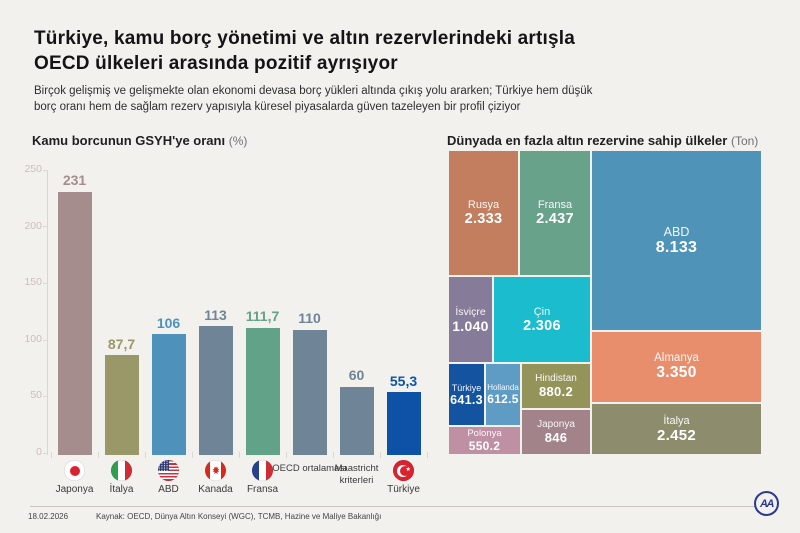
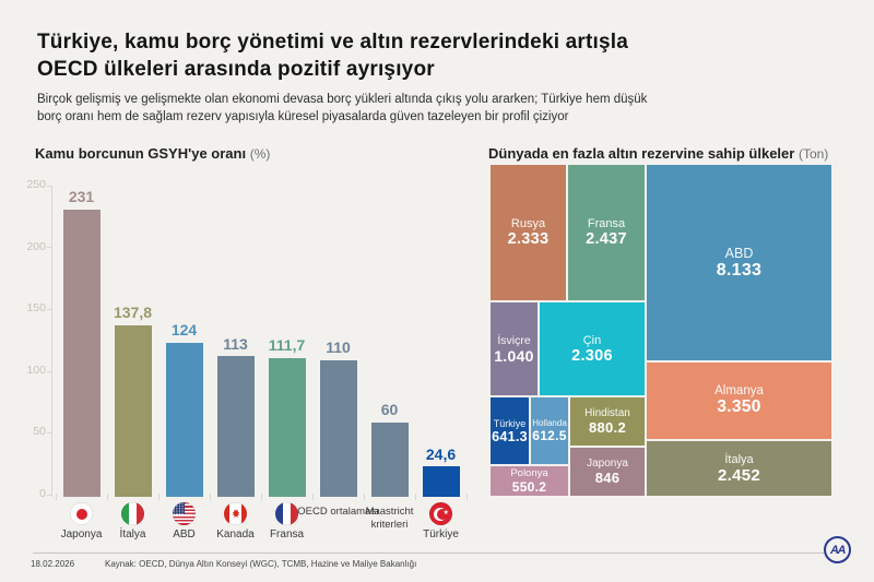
Kamu borcunun GSYH'ye oranı/İtalya: 87,7 -> 137,8
Kamu borcunun GSYH'ye oranı/ABD: 106 -> 124
Kamu borcunun GSYH'ye oranı/Türkiye: 55,3 -> 24,6
